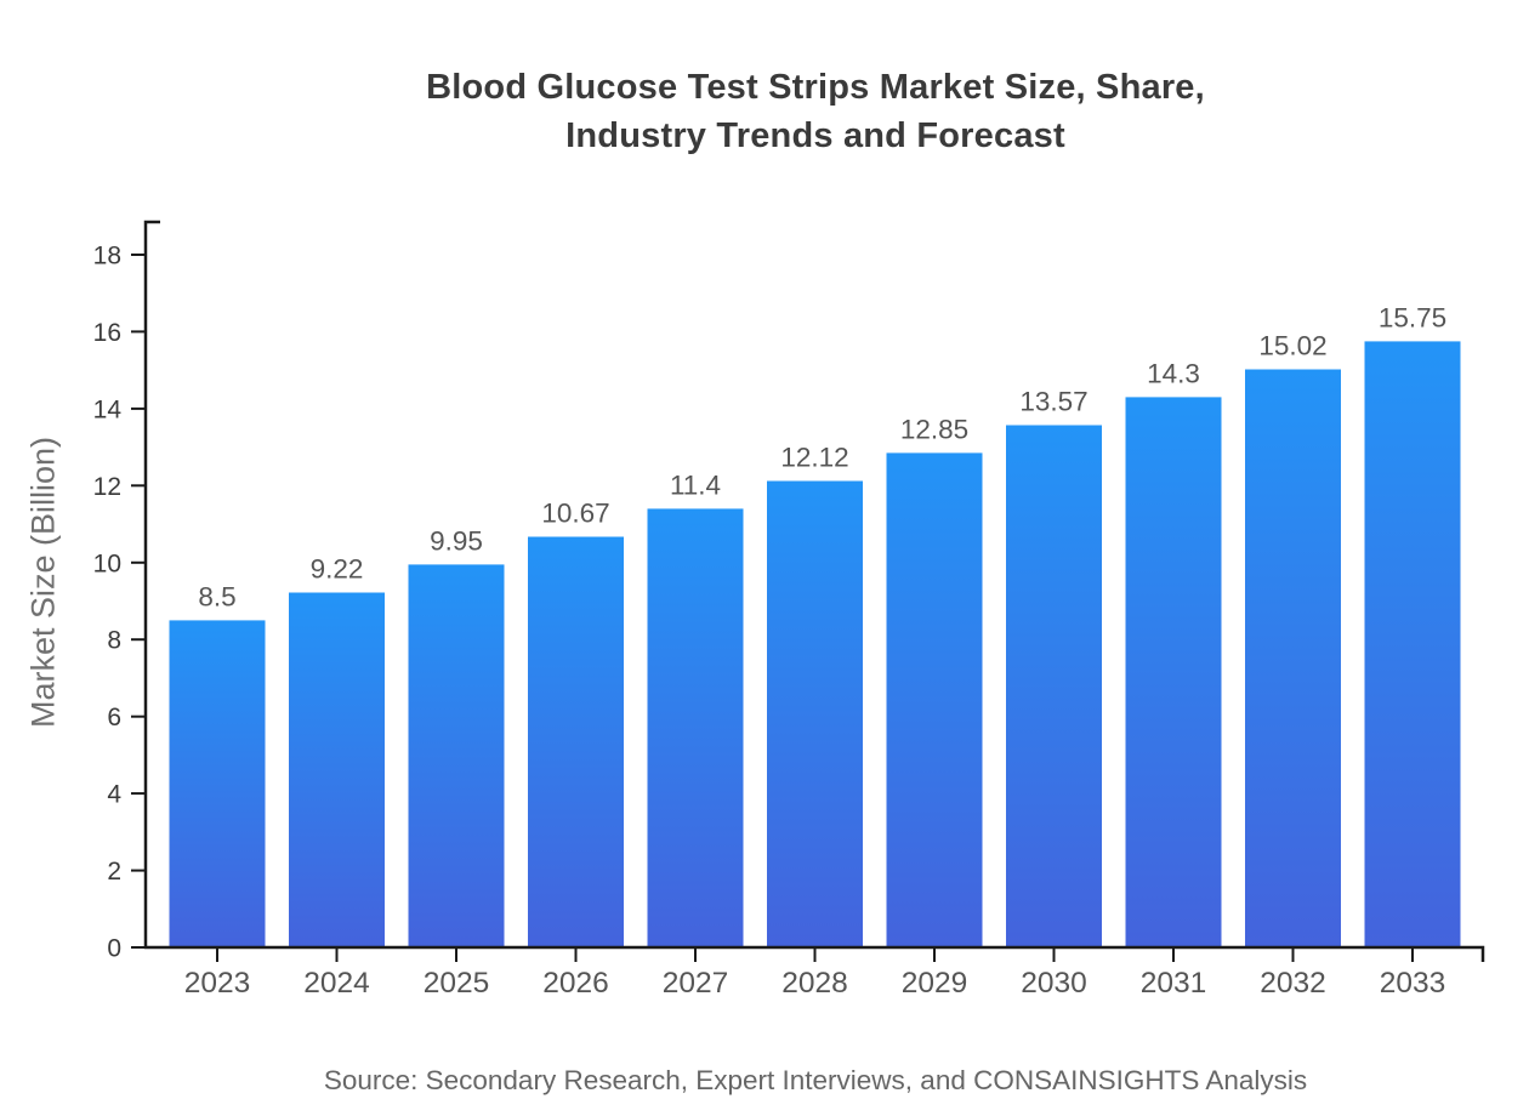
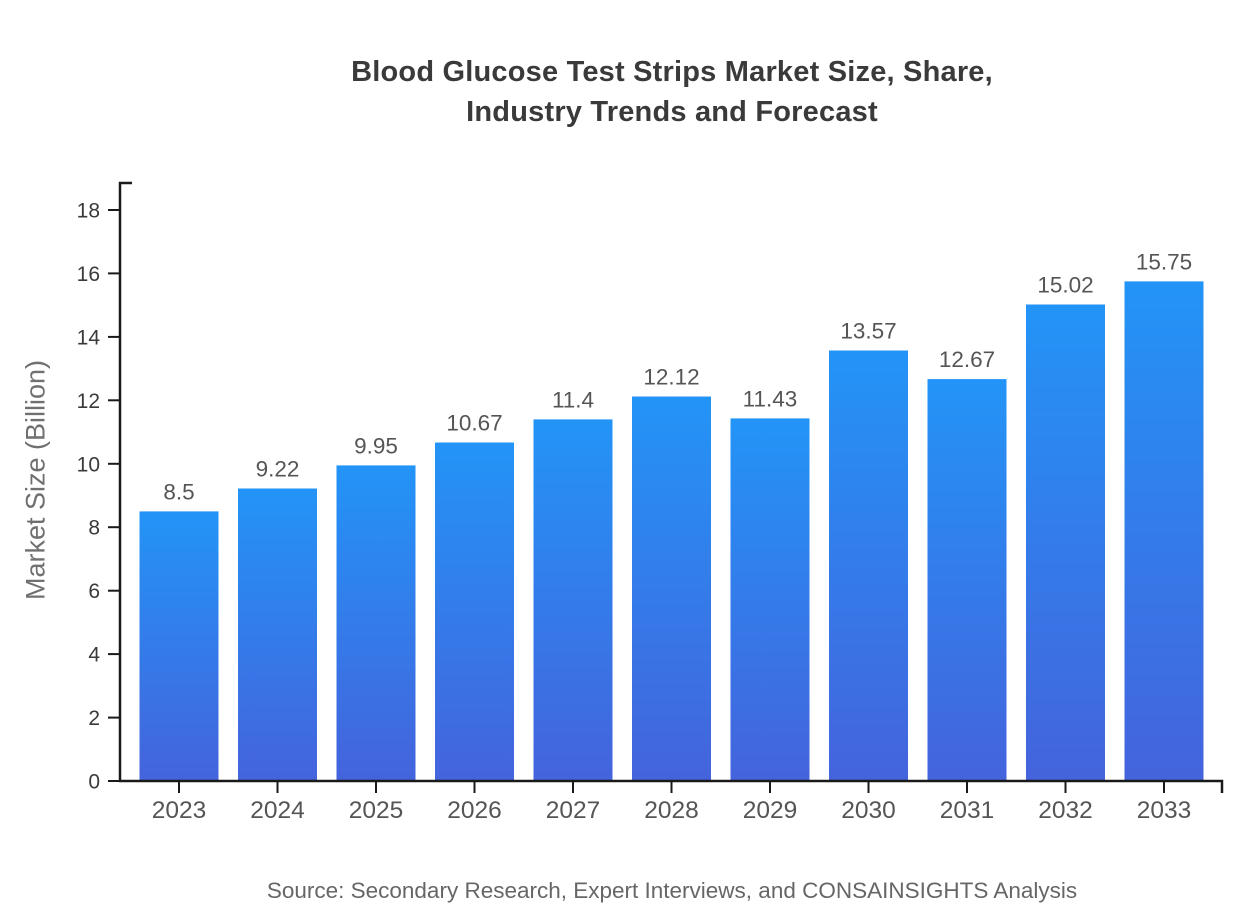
2029: 12.85 -> 11.43
2031: 14.3 -> 12.67
